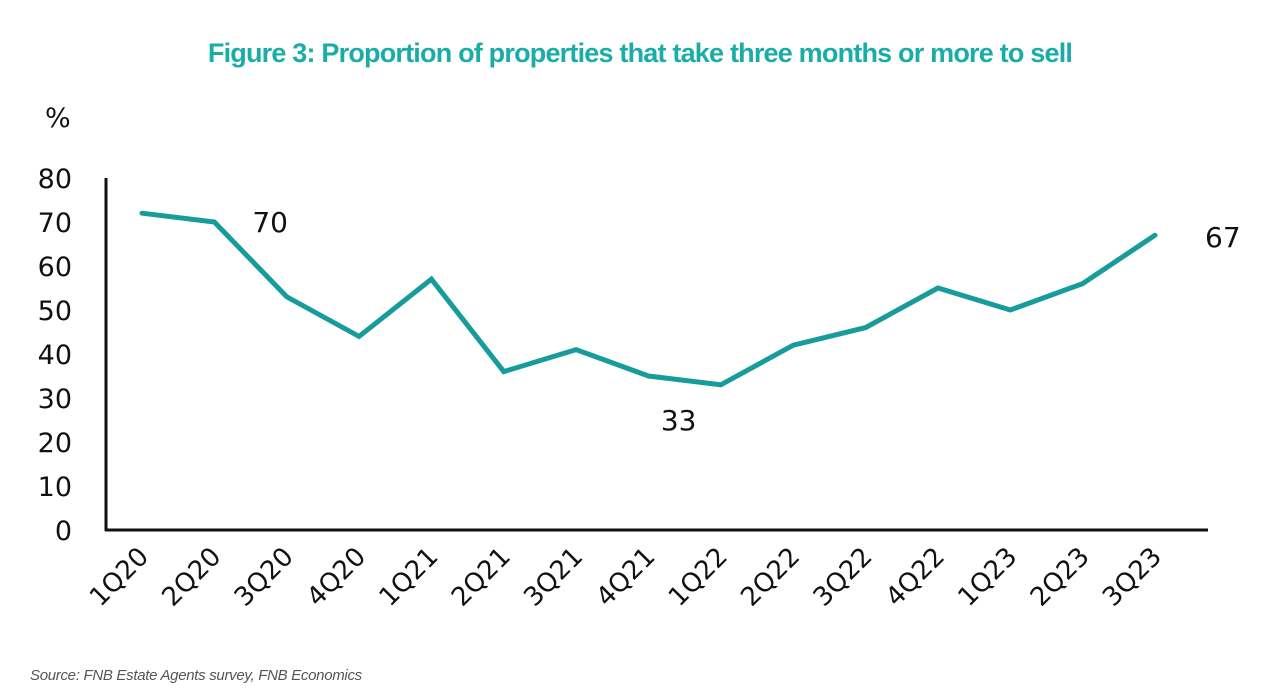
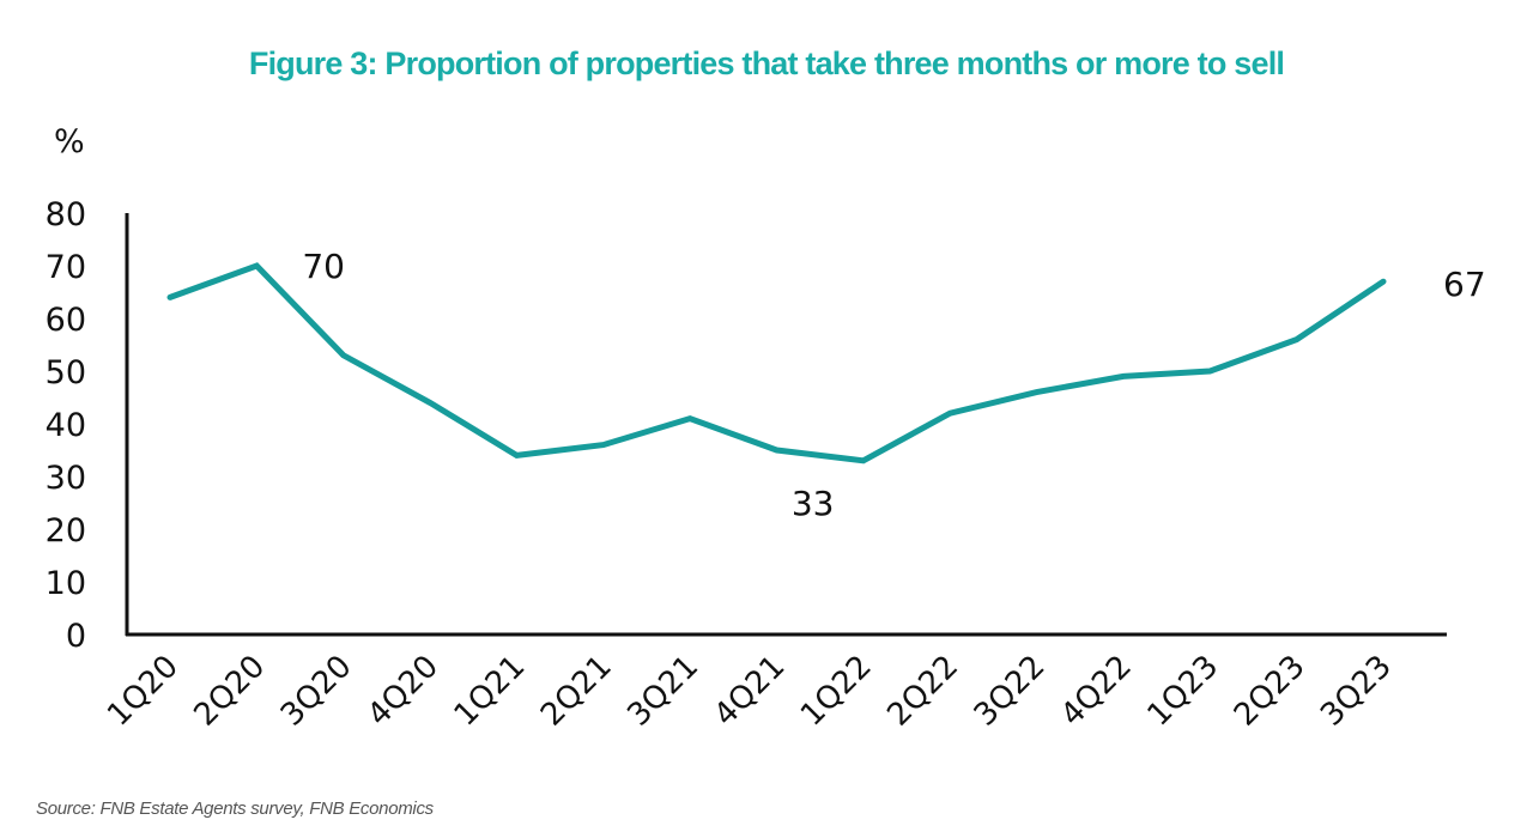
1Q20: 72 -> 64
1Q21: 57 -> 34
4Q22: 55 -> 49
